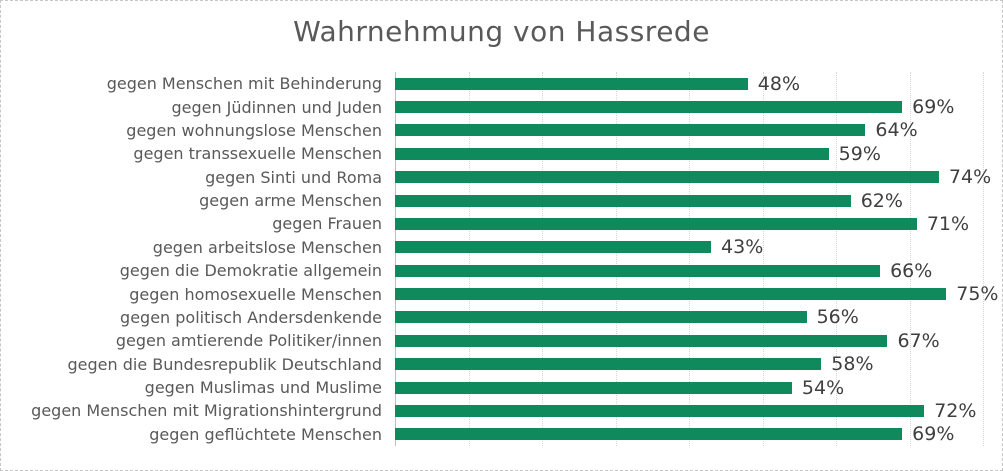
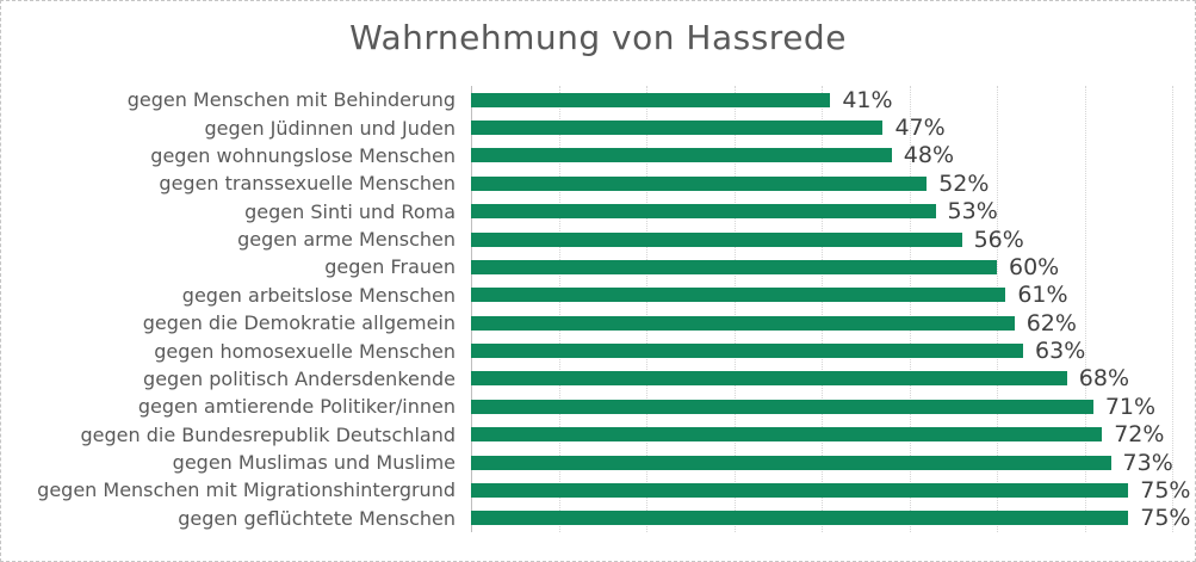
gegen Menschen mit Behinderung: 48% -> 41%
gegen Jüdinnen und Juden: 69% -> 47%
gegen wohnungslose Menschen: 64% -> 48%
gegen transsexuelle Menschen: 59% -> 52%
gegen Sinti und Roma: 74% -> 53%
gegen arme Menschen: 62% -> 56%
gegen Frauen: 71% -> 60%
gegen arbeitslose Menschen: 43% -> 61%
gegen die Demokratie allgemein: 66% -> 62%
gegen homosexuelle Menschen: 75% -> 63%
gegen politisch Andersdenkende: 56% -> 68%
gegen amtierende Politiker/innen: 67% -> 71%
gegen die Bundesrepublik Deutschland: 58% -> 72%
gegen Muslimas und Muslime: 54% -> 73%
gegen Menschen mit Migrationshintergrund: 72% -> 75%
gegen geflüchtete Menschen: 69% -> 75%
